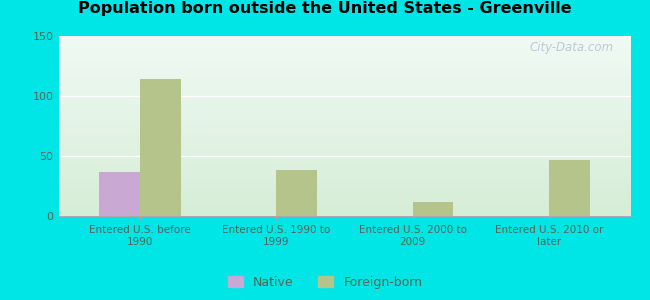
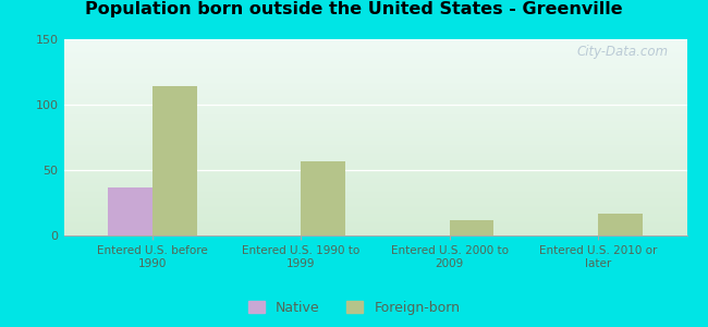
Foreign-born/Entered U.S. 1990 to 1999: 38 -> 57
Foreign-born/Entered U.S. 2010 or later: 47 -> 17
